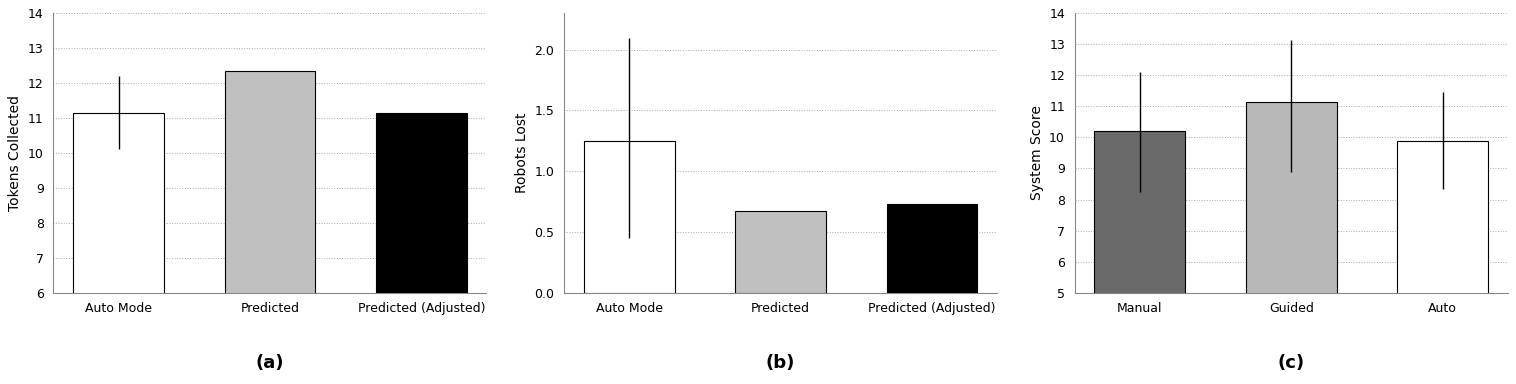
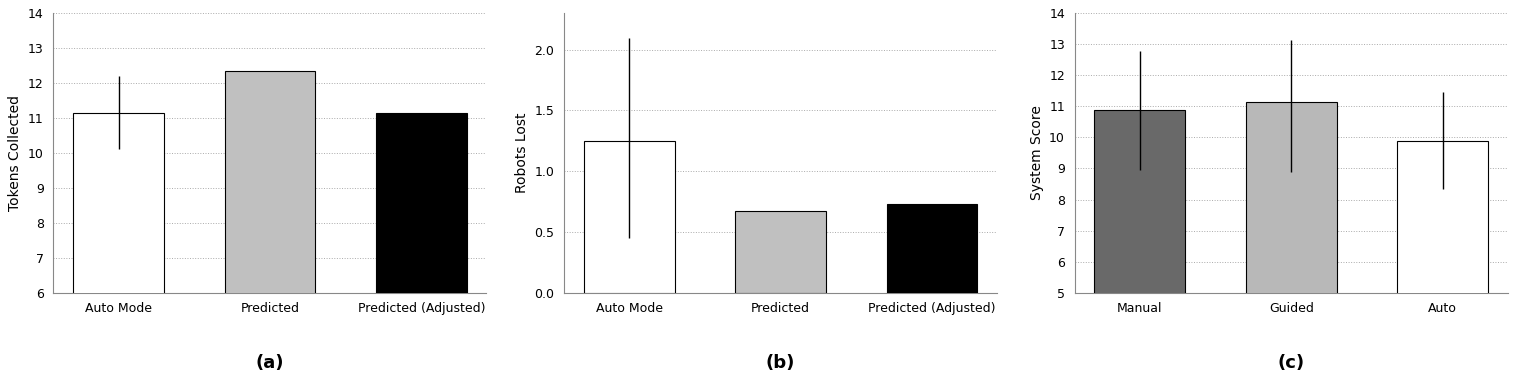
Manual: 10.20 -> 10.90
